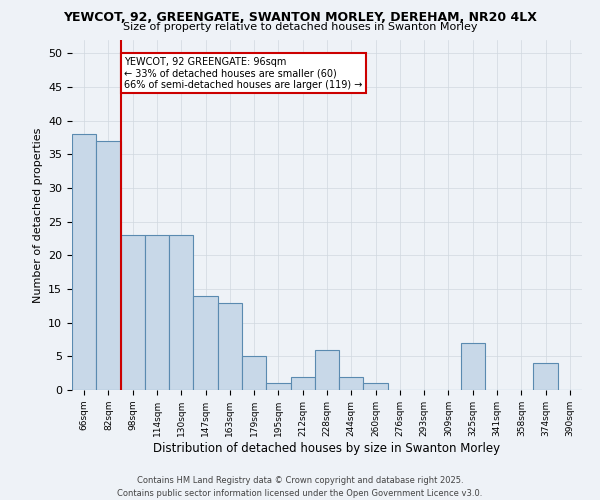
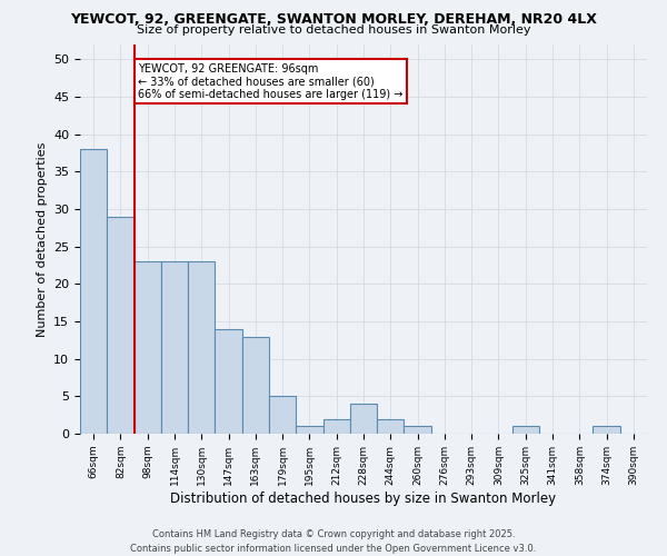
82sqm: 37 -> 29
228sqm: 6 -> 4
325sqm: 7 -> 1
374sqm: 4 -> 1
